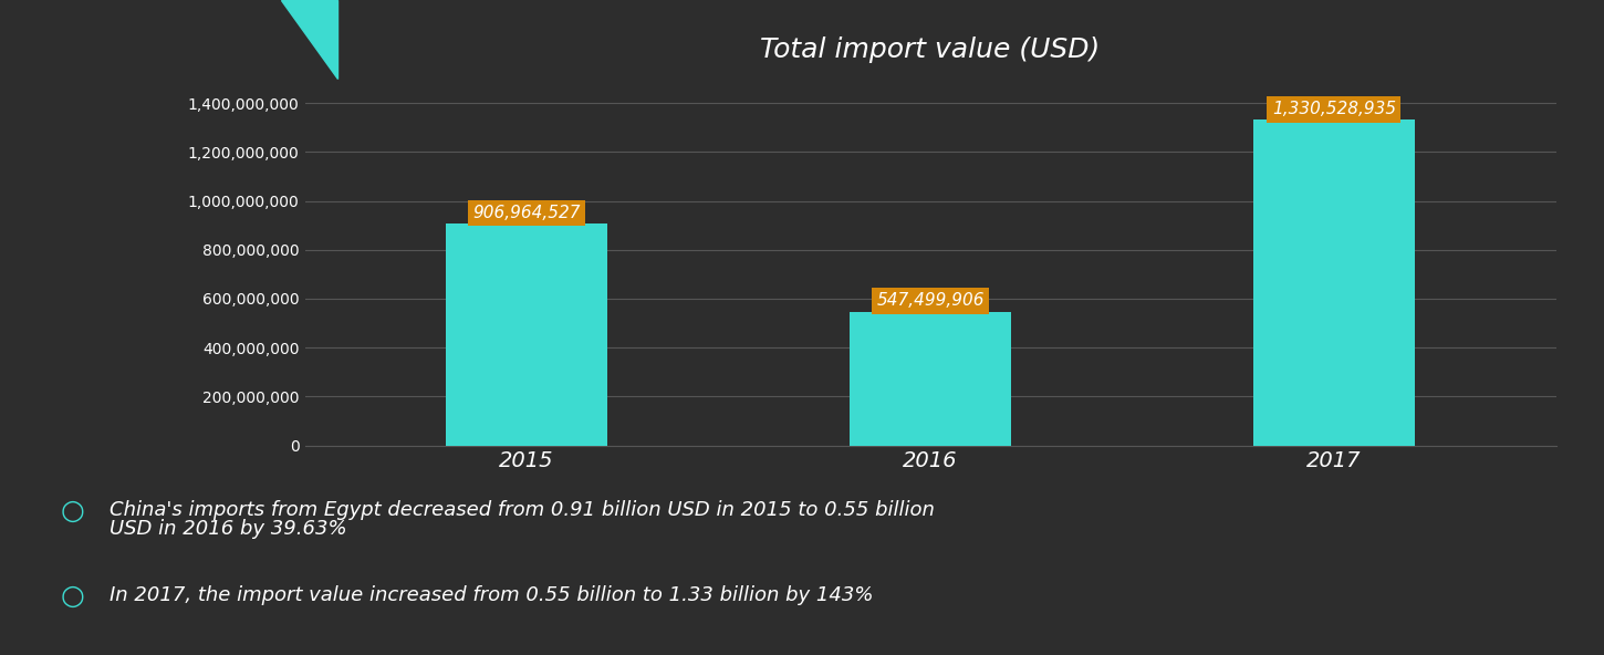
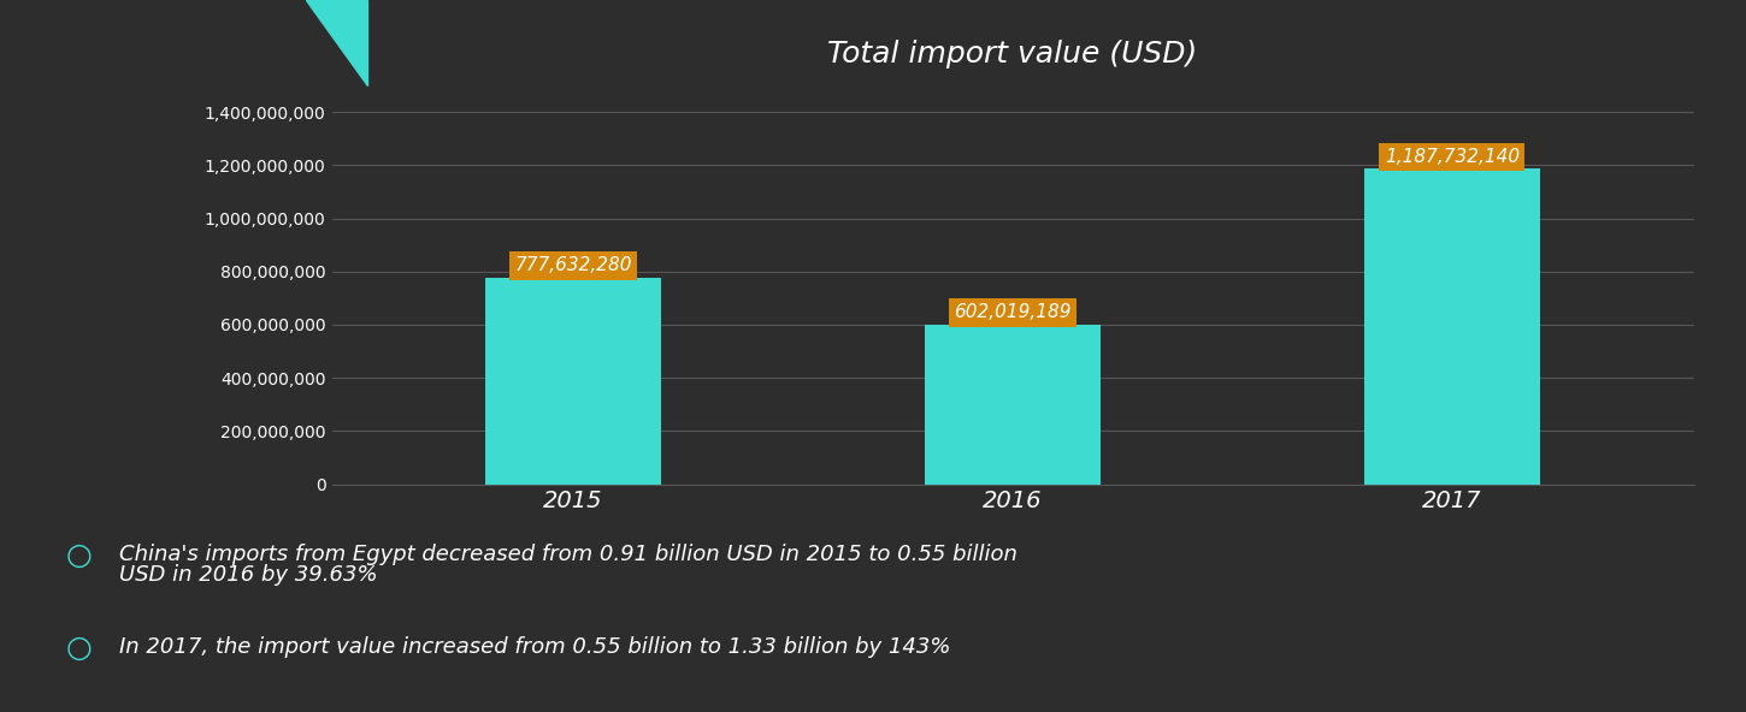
2015: 906,964,527 -> 777,632,280
2016: 547,499,906 -> 602,019,189
2017: 1,330,528,935 -> 1,187,732,140
